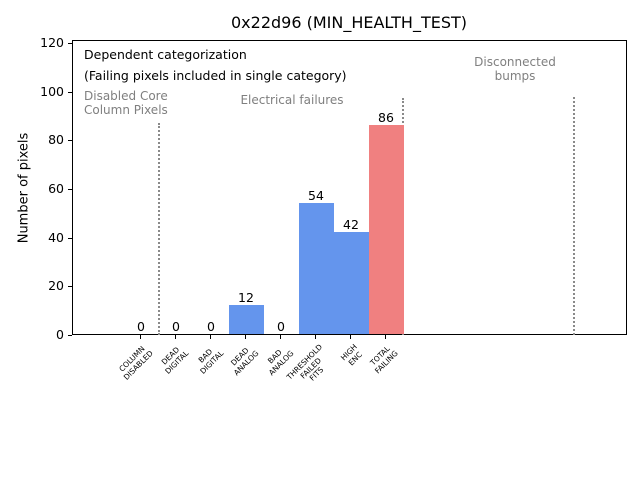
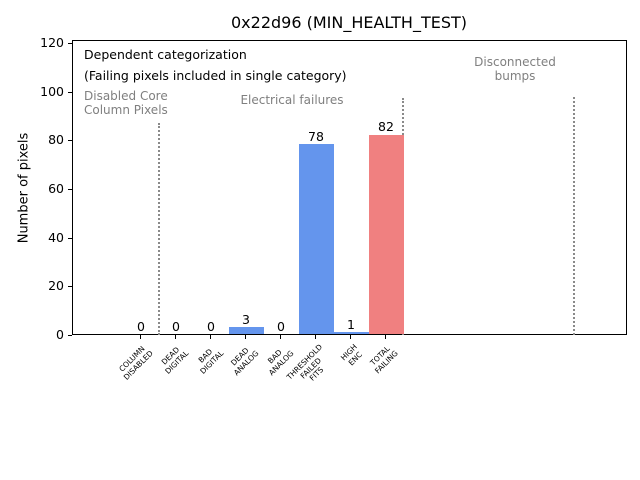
DEAD ANALOG: 12 -> 3
THRESHOLD FAILED FITS: 54 -> 78
HIGH ENC: 42 -> 1
TOTAL FAILING: 86 -> 82
